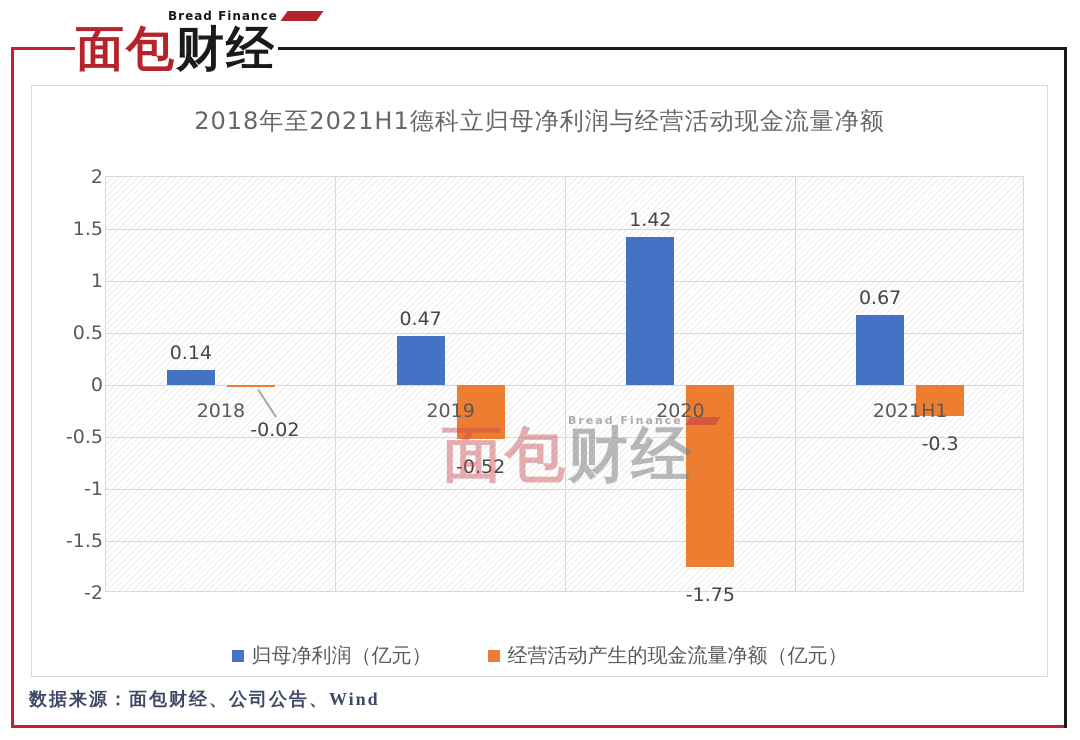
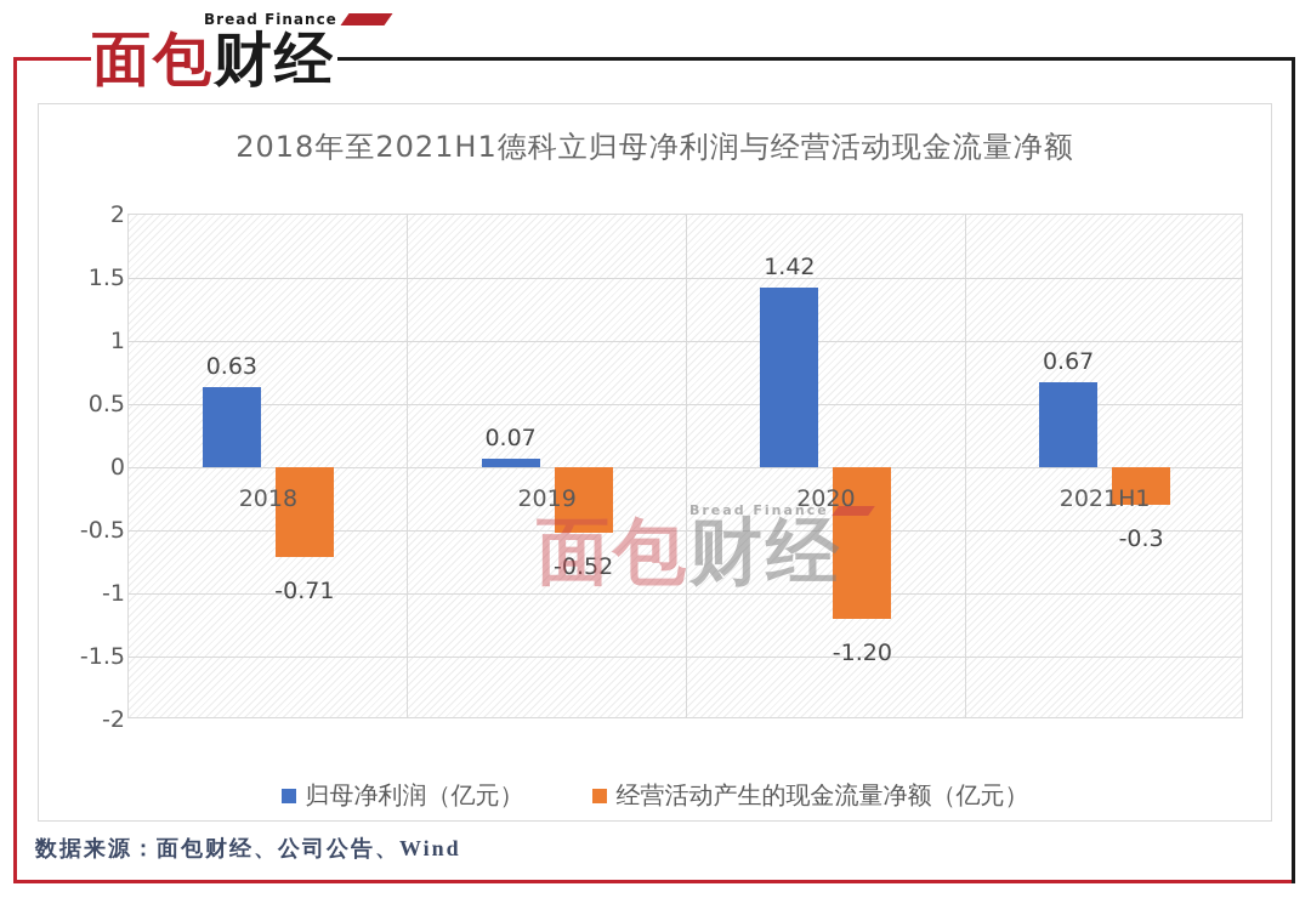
归母净利润（亿元）/2018: 0.14 -> 0.63
经营活动产生的现金流量净额（亿元）/2018: -0.02 -> -0.71
归母净利润（亿元）/2019: 0.47 -> 0.07
经营活动产生的现金流量净额（亿元）/2020: -1.75 -> -1.20
